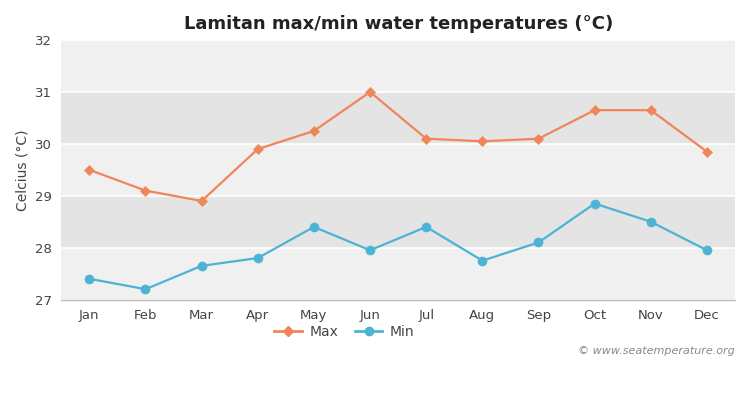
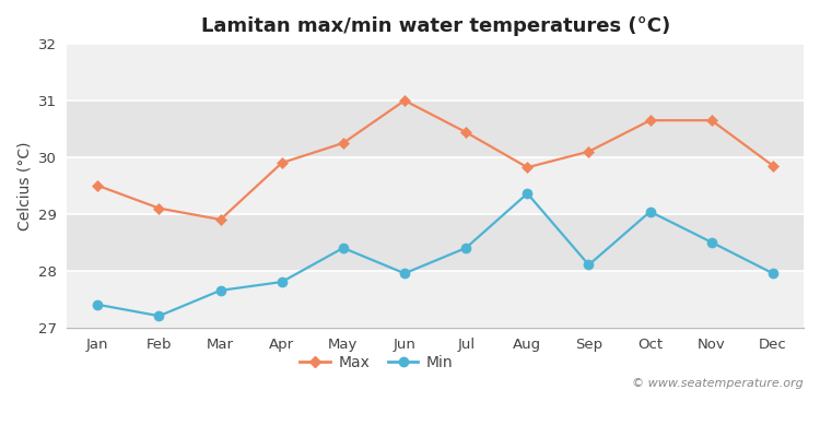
Max/Jul: 30.10 -> 30.44
Max/Aug: 30.05 -> 29.82
Min/Aug: 27.75 -> 29.36
Min/Oct: 28.85 -> 29.04
